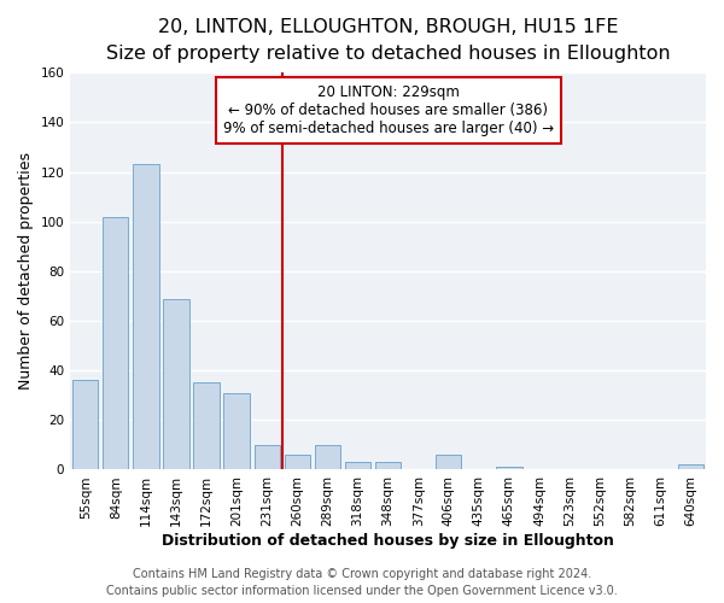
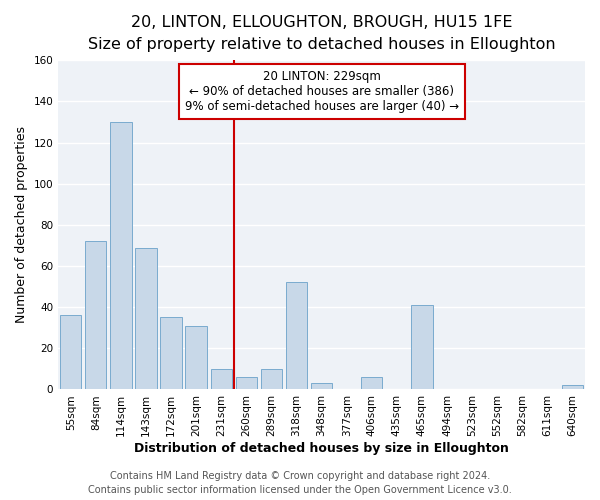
84sqm: 102 -> 72
114sqm: 123 -> 130
318sqm: 3 -> 52
465sqm: 1 -> 41
